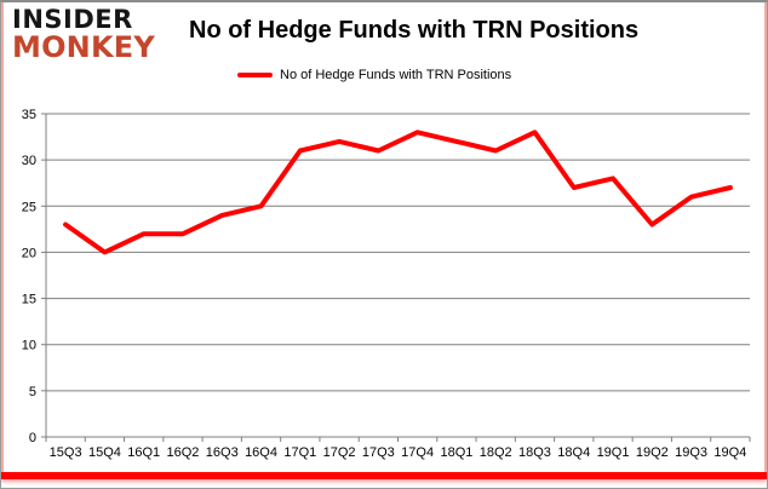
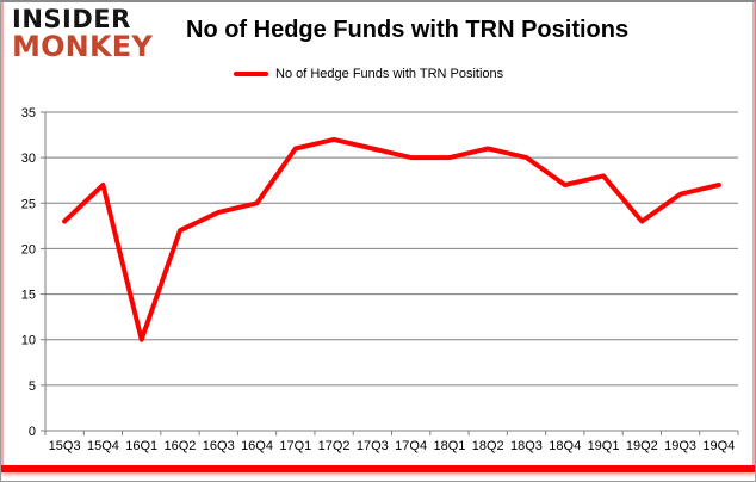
15Q4: 20 -> 27
16Q1: 22 -> 10
17Q4: 33 -> 30
18Q1: 32 -> 30
18Q3: 33 -> 30
